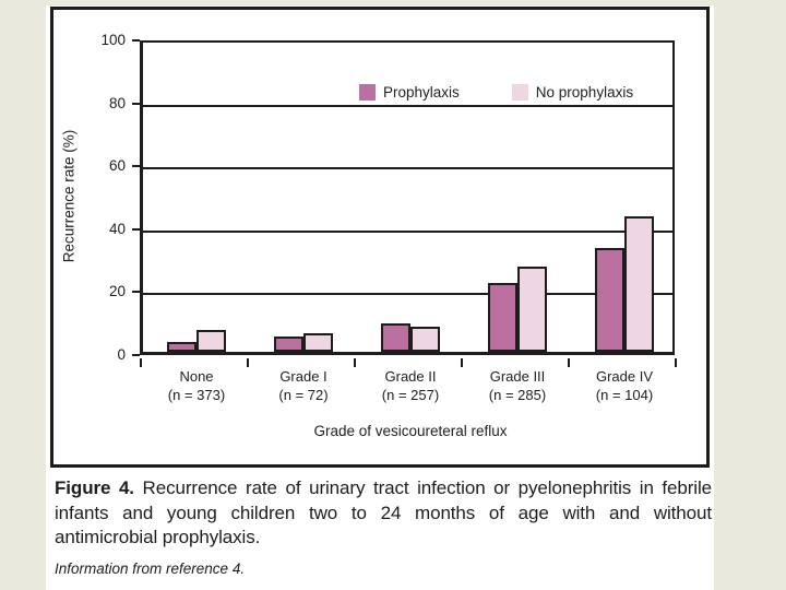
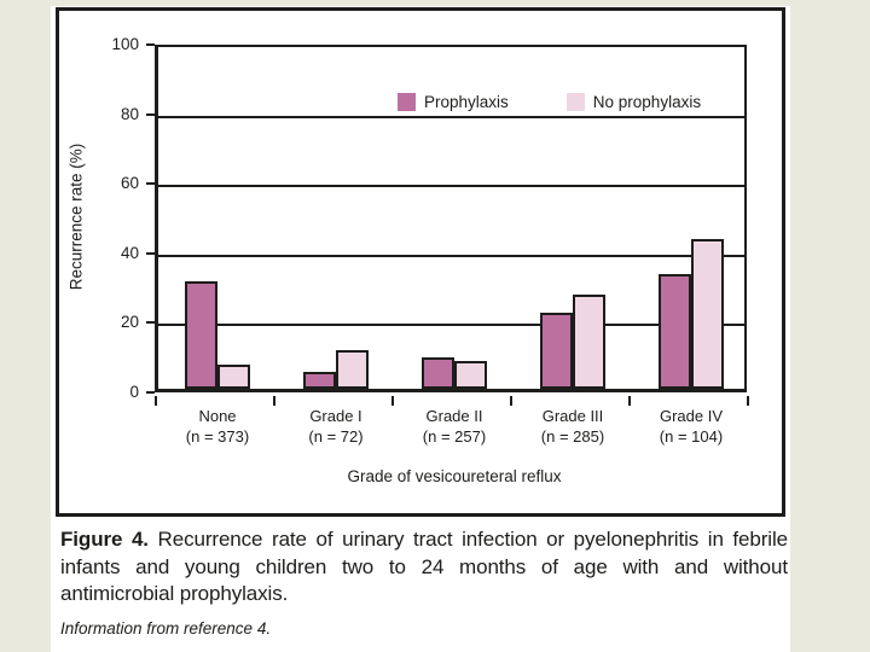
Prophylaxis/None: 3 -> 31
No prophylaxis/Grade I: 6 -> 11
